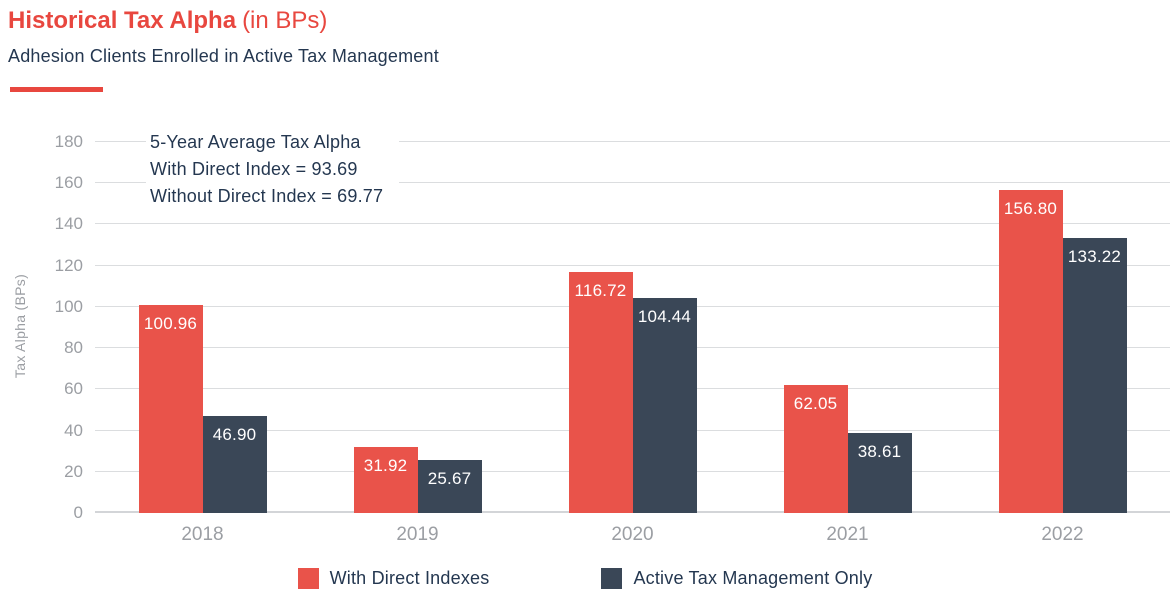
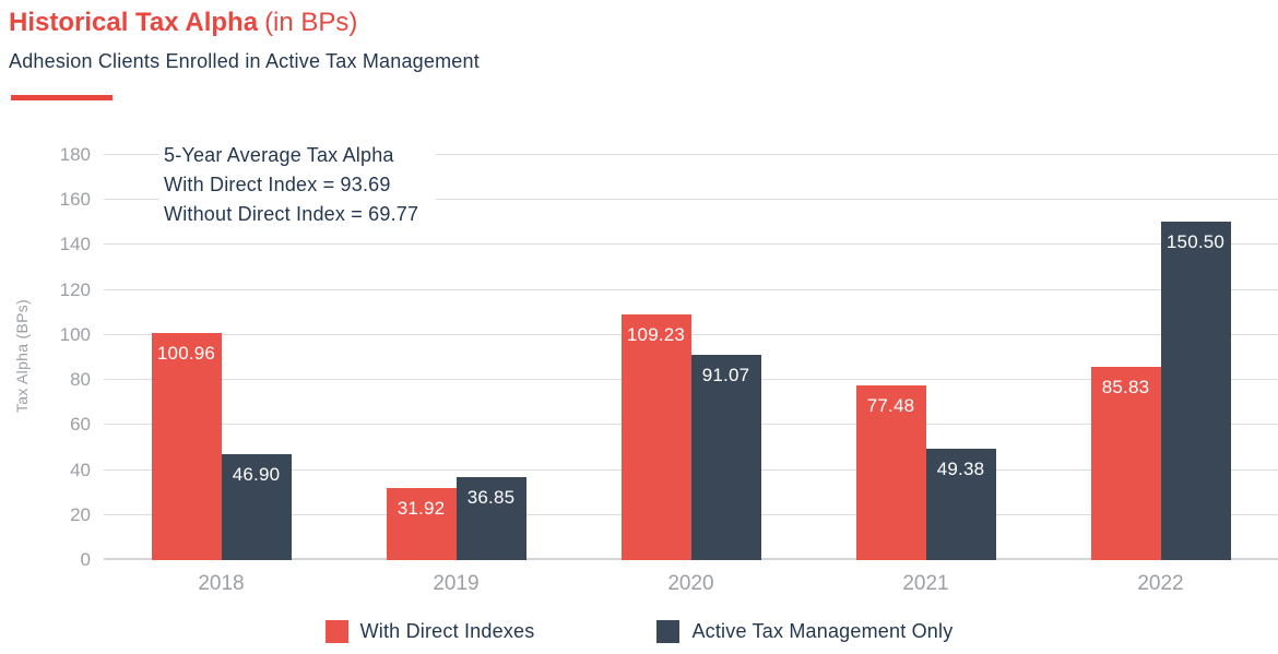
Active Tax Management Only/2019: 25.67 -> 36.85
With Direct Indexes/2020: 116.72 -> 109.23
Active Tax Management Only/2020: 104.44 -> 91.07
With Direct Indexes/2021: 62.05 -> 77.48
Active Tax Management Only/2021: 38.61 -> 49.38
With Direct Indexes/2022: 156.80 -> 85.83
Active Tax Management Only/2022: 133.22 -> 150.50
